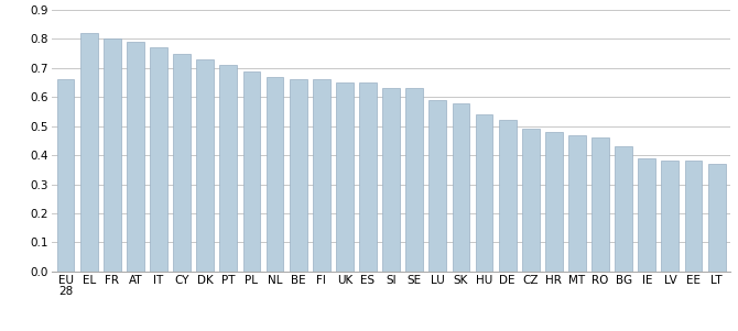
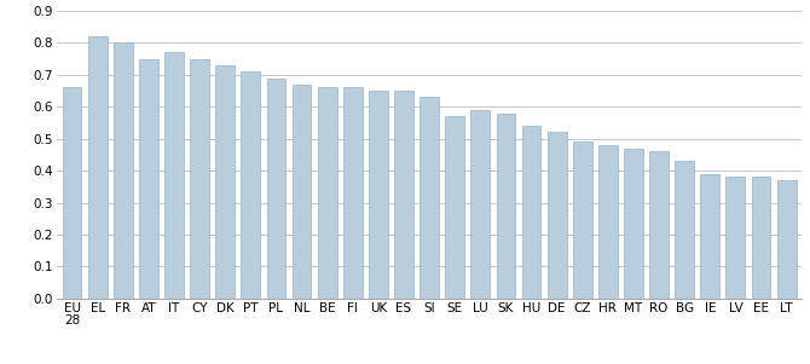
AT: 0.79 -> 0.75
SE: 0.63 -> 0.57
